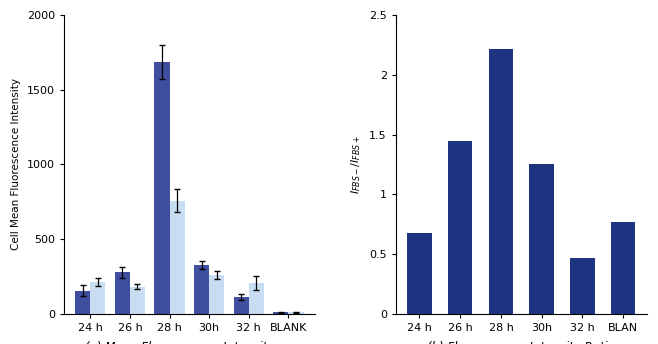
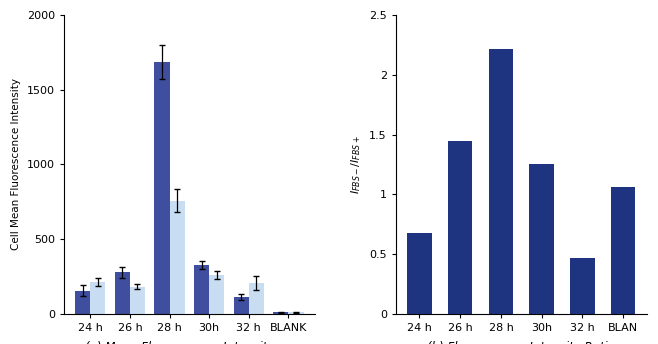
BLAN: 0.77 -> 1.06
